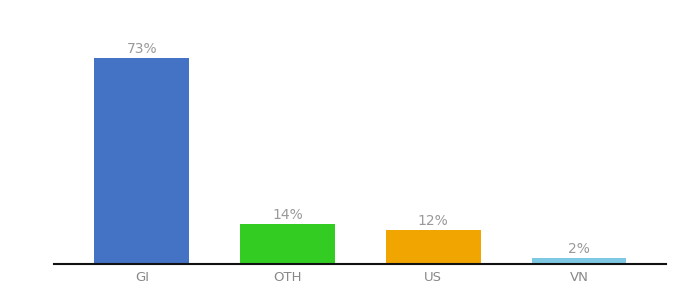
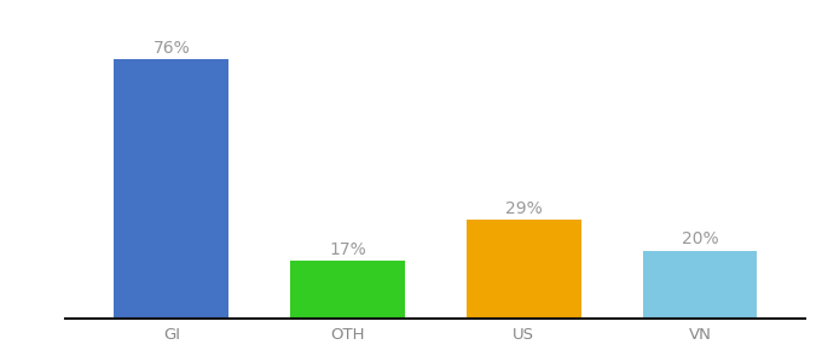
GI: 73% -> 76%
OTH: 14% -> 17%
US: 12% -> 29%
VN: 2% -> 20%
